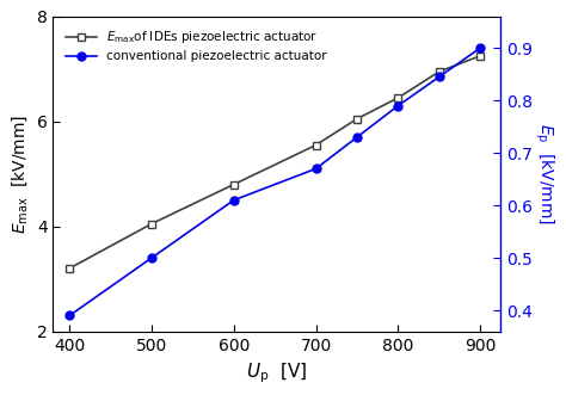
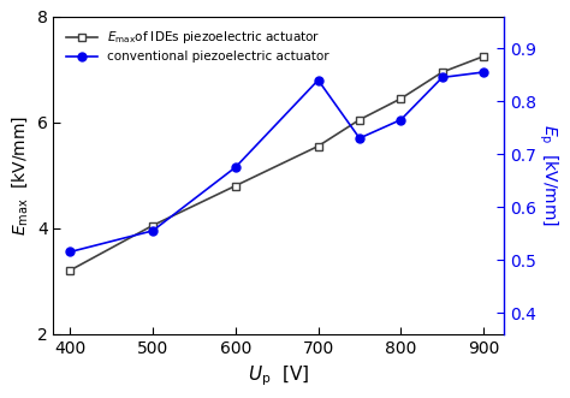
conventional piezoelectric actuator/400: 0.390 -> 0.515
conventional piezoelectric actuator/500: 0.500 -> 0.555
conventional piezoelectric actuator/600: 0.610 -> 0.675
conventional piezoelectric actuator/700: 0.670 -> 0.840
conventional piezoelectric actuator/800: 0.790 -> 0.765
conventional piezoelectric actuator/900: 0.900 -> 0.855
